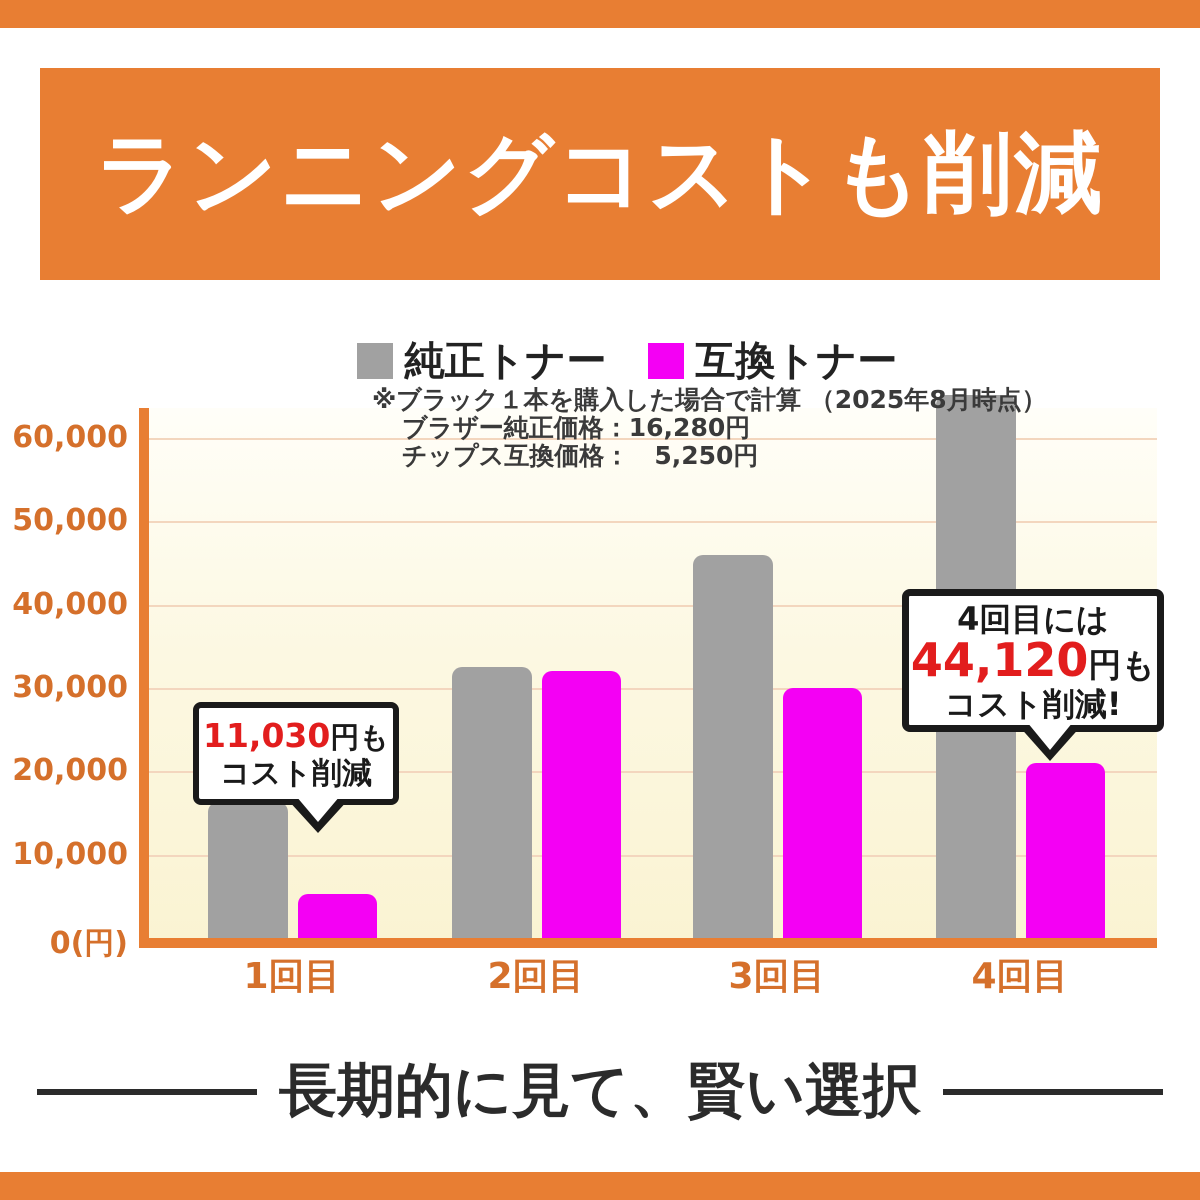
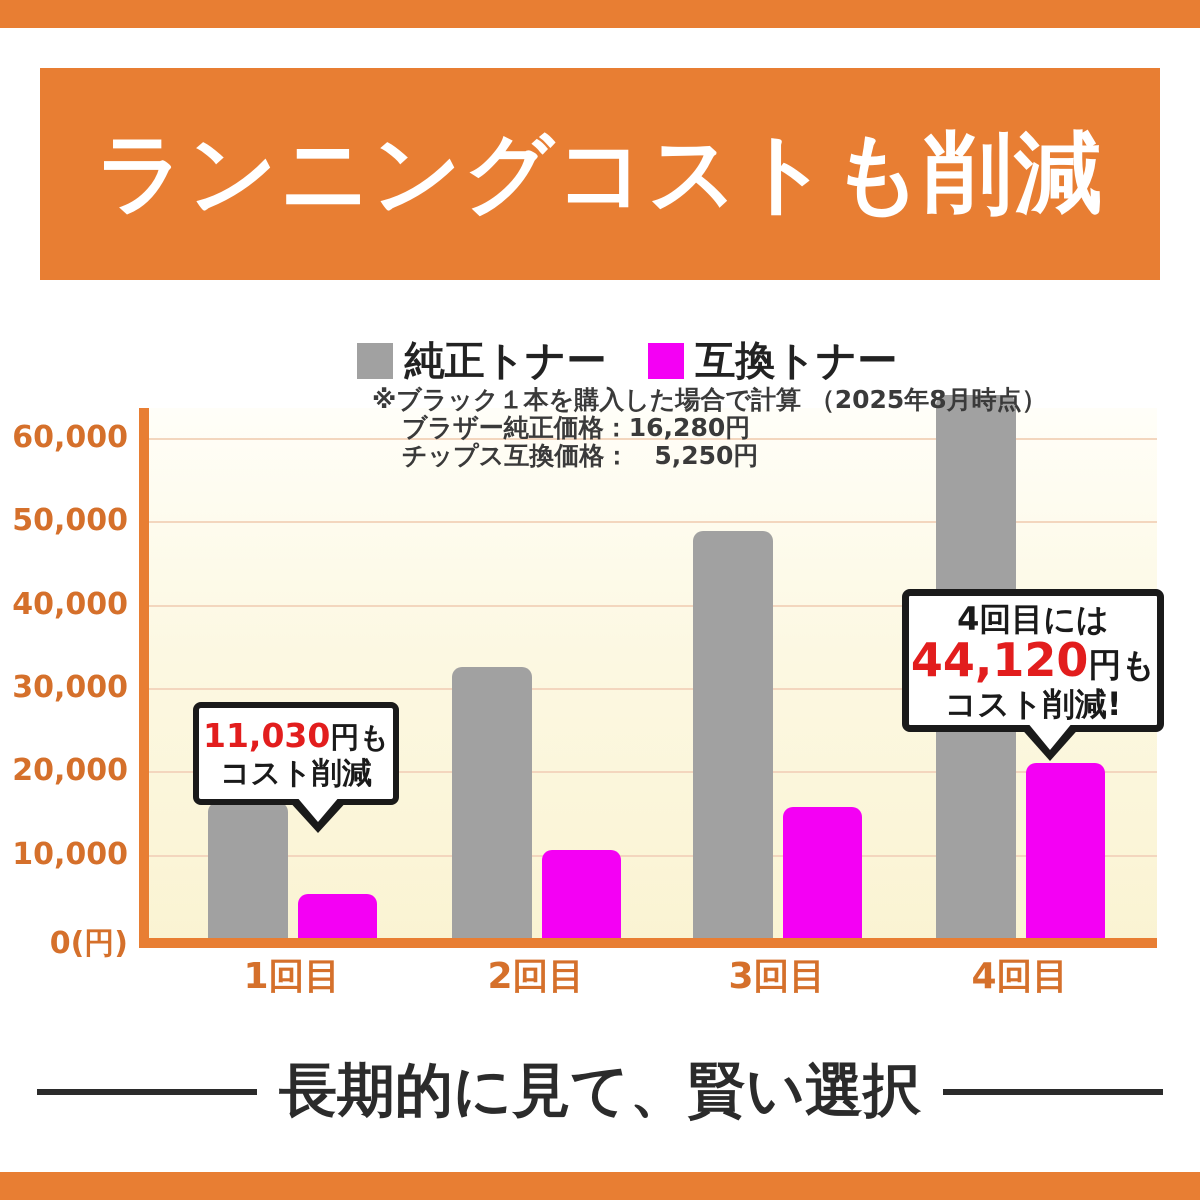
互換トナー/2回目: 32000 -> 10000
純正トナー/3回目: 46000 -> 49000
互換トナー/3回目: 30000 -> 16000
